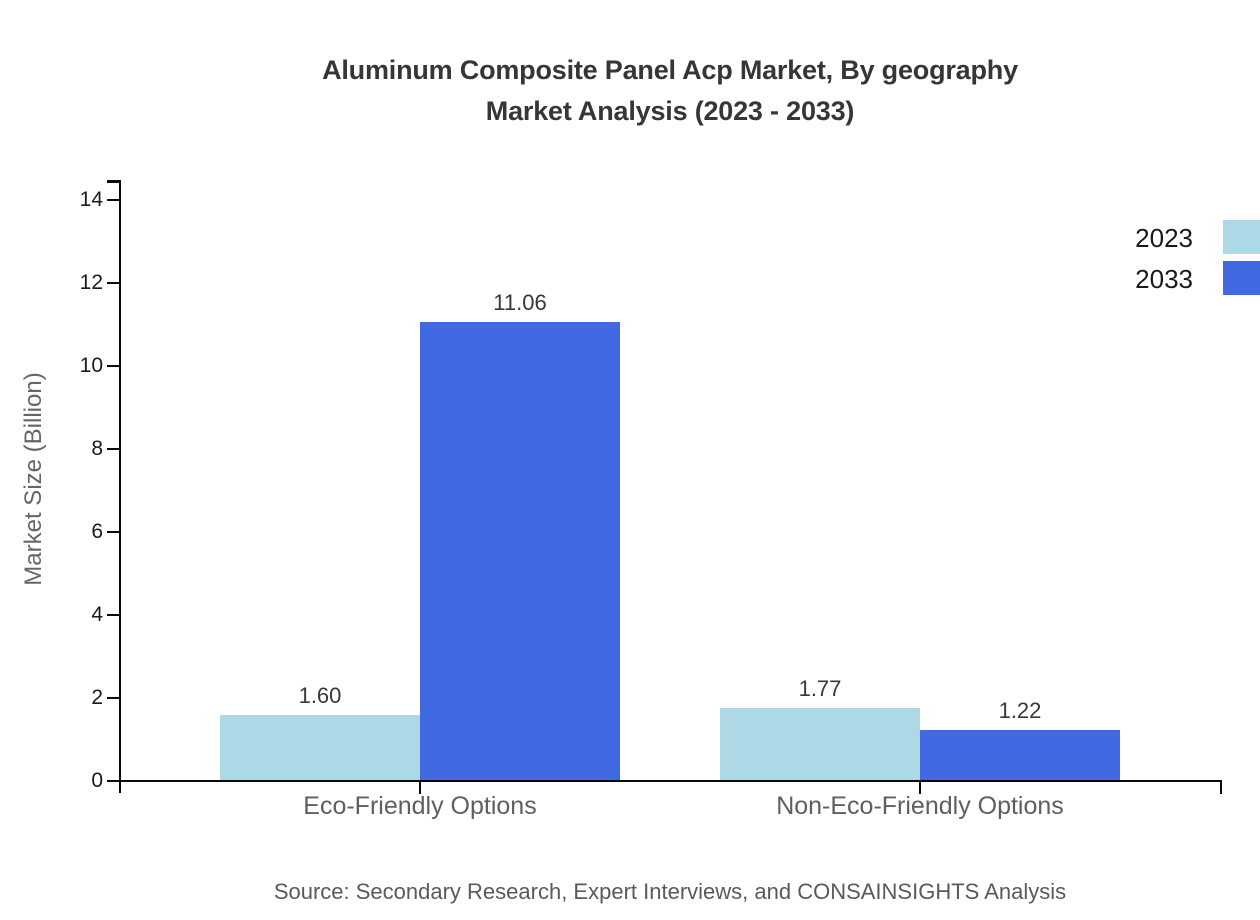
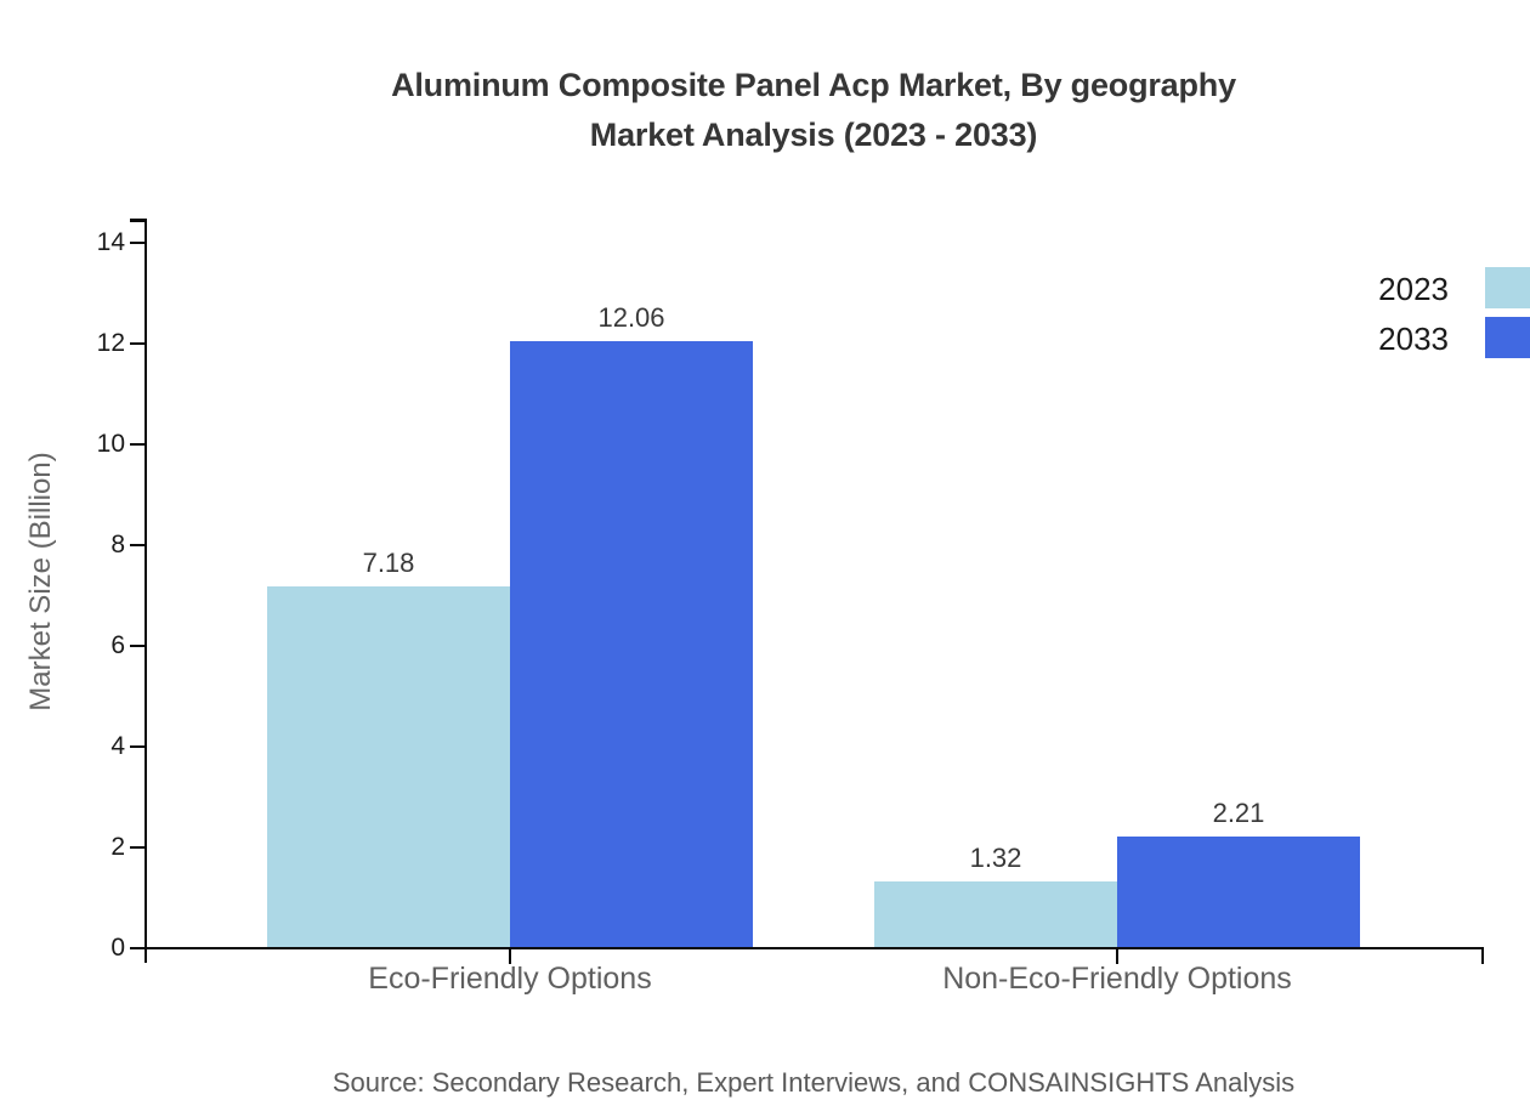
2023/Eco-Friendly Options: 1.60 -> 7.18
2033/Eco-Friendly Options: 11.06 -> 12.06
2023/Non-Eco-Friendly Options: 1.77 -> 1.32
2033/Non-Eco-Friendly Options: 1.22 -> 2.21
